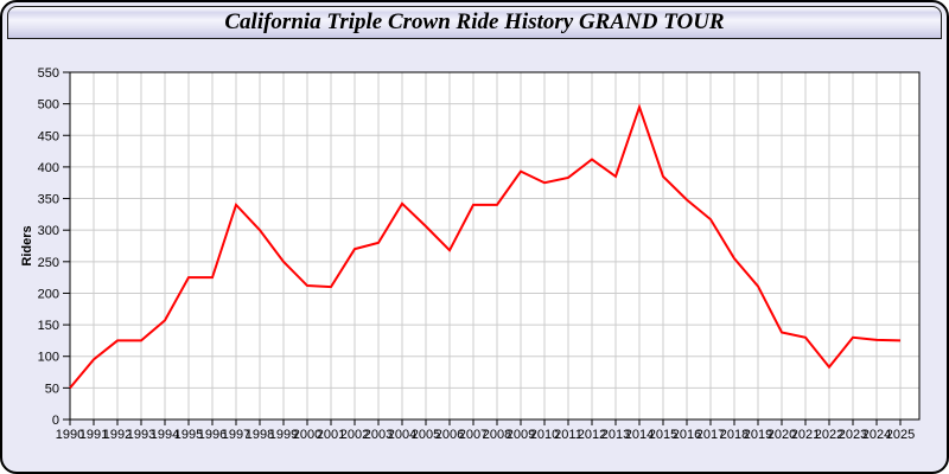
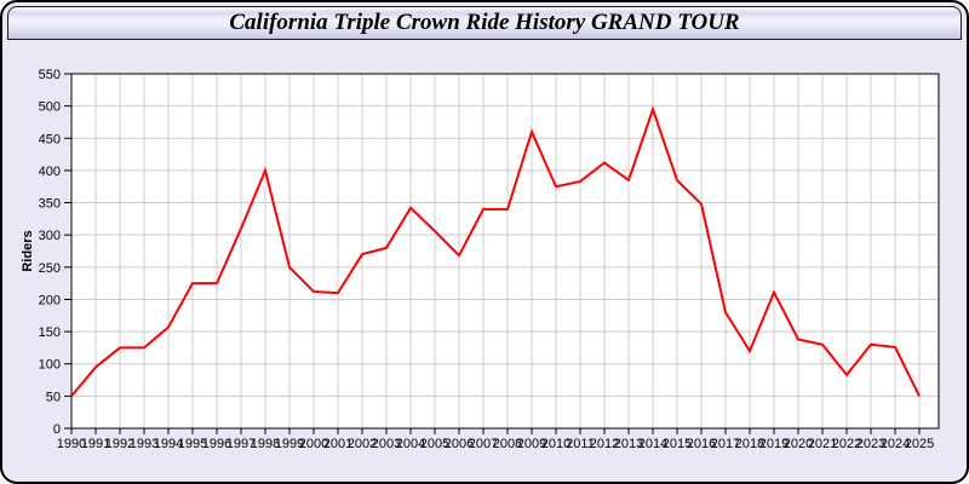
1997: 340 -> 310
1998: 300 -> 400
2009: 390 -> 460
2017: 320 -> 180
2018: 260 -> 120
2025: 120 -> 50
